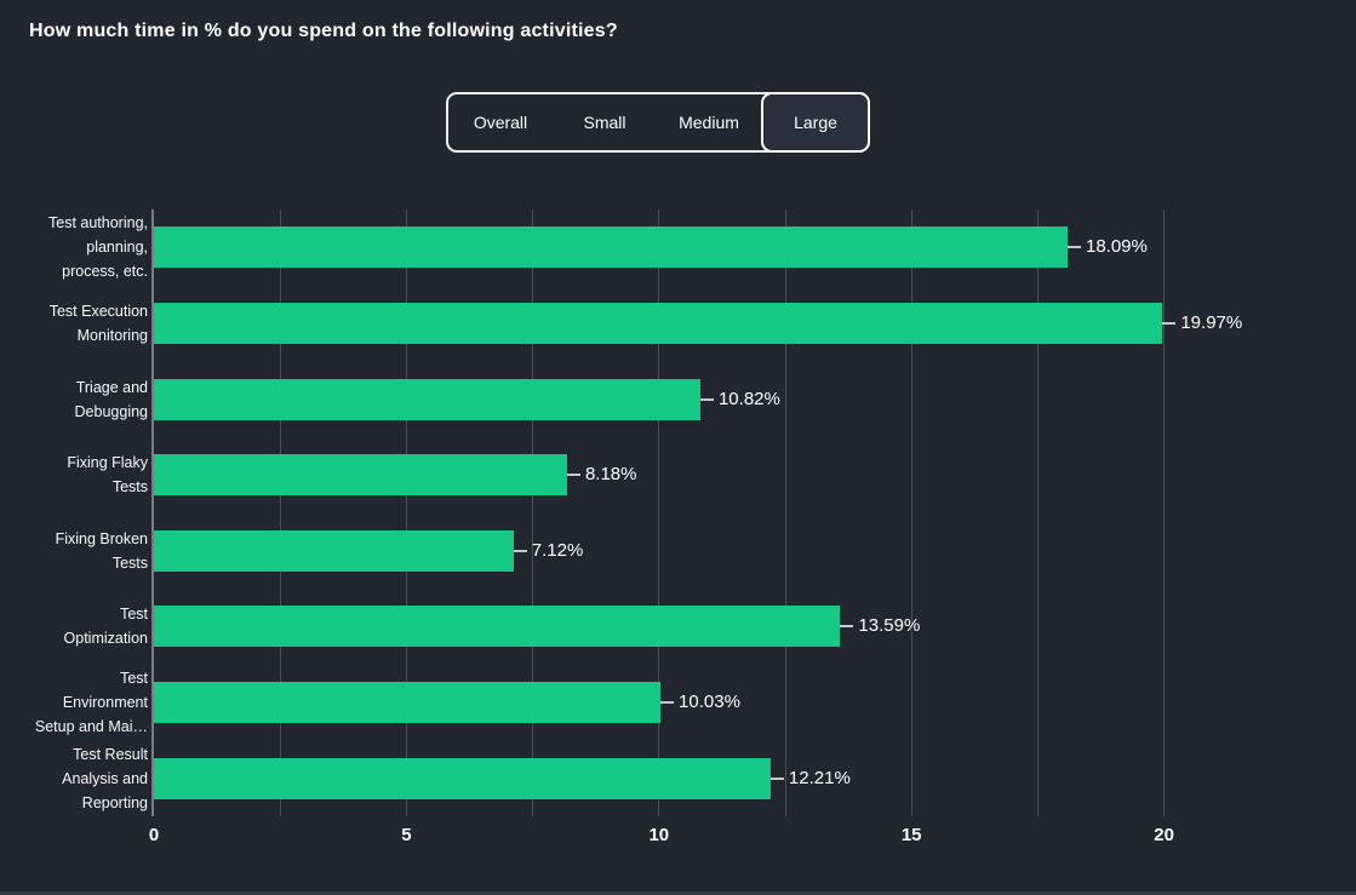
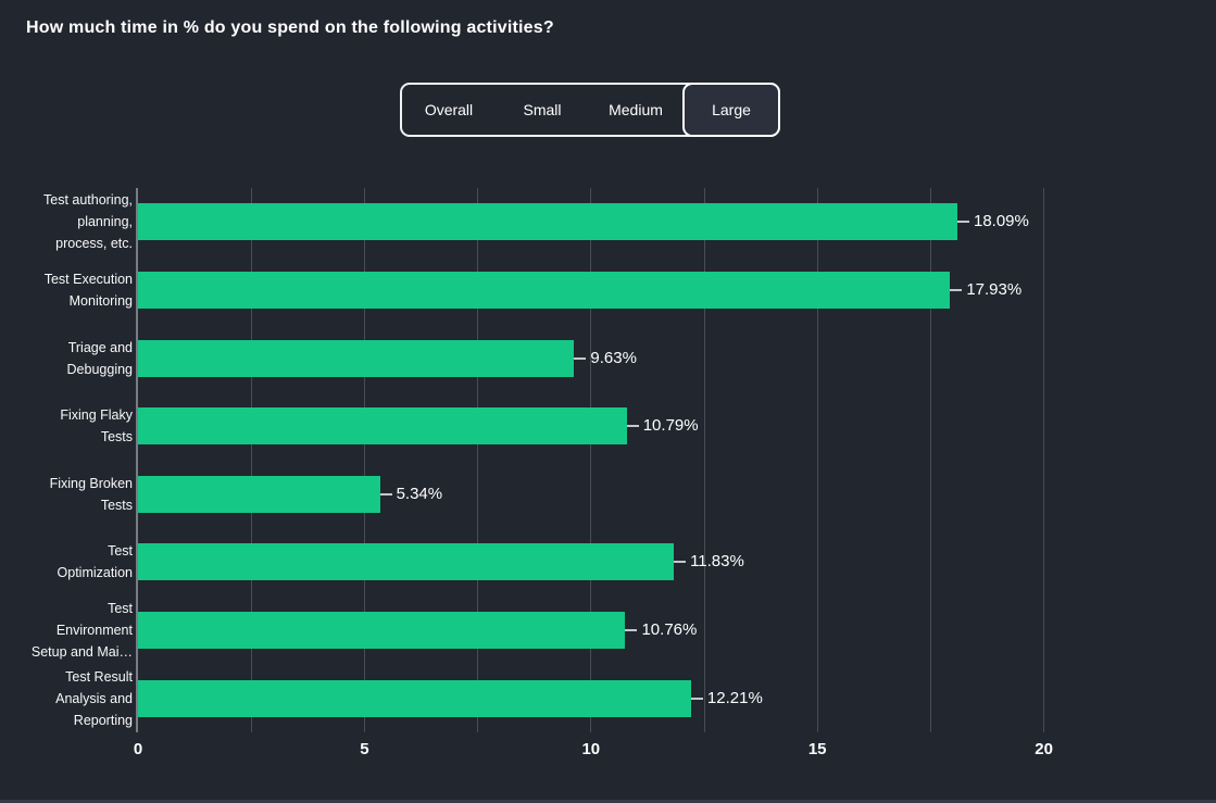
Test Execution Monitoring: 19.97% -> 17.93%
Triage and Debugging: 10.82% -> 9.63%
Fixing Flaky Tests: 8.18% -> 10.79%
Fixing Broken Tests: 7.12% -> 5.34%
Test Optimization: 13.59% -> 11.83%
Test Environment Setup and Mai…: 10.03% -> 10.76%
